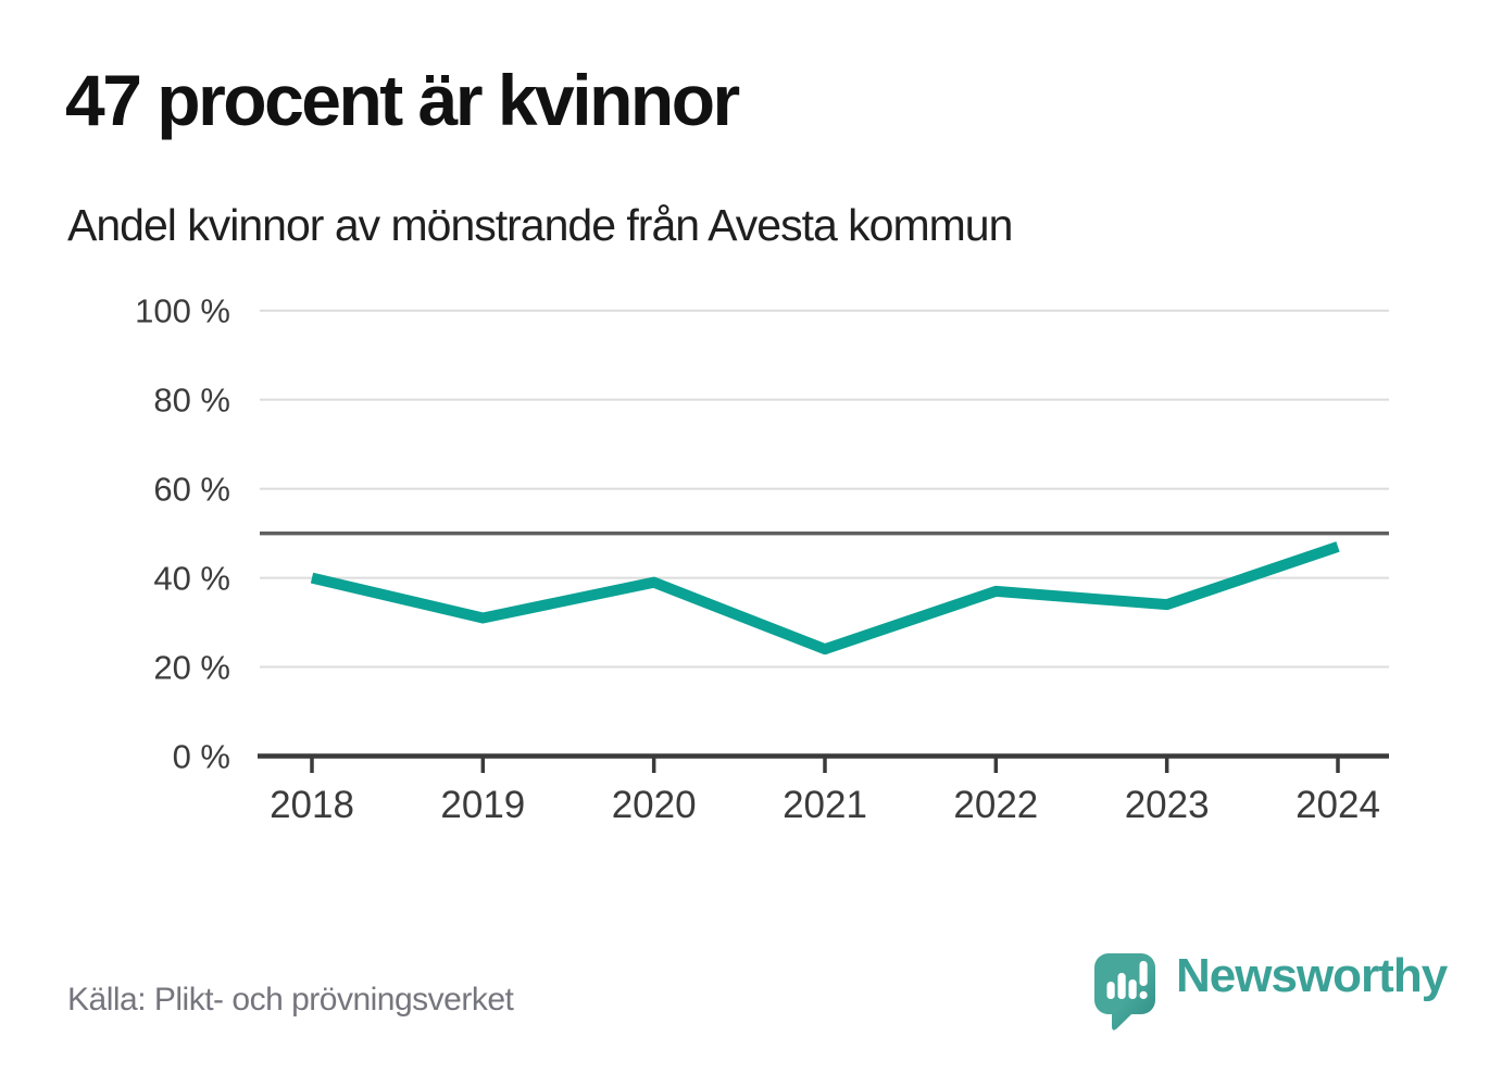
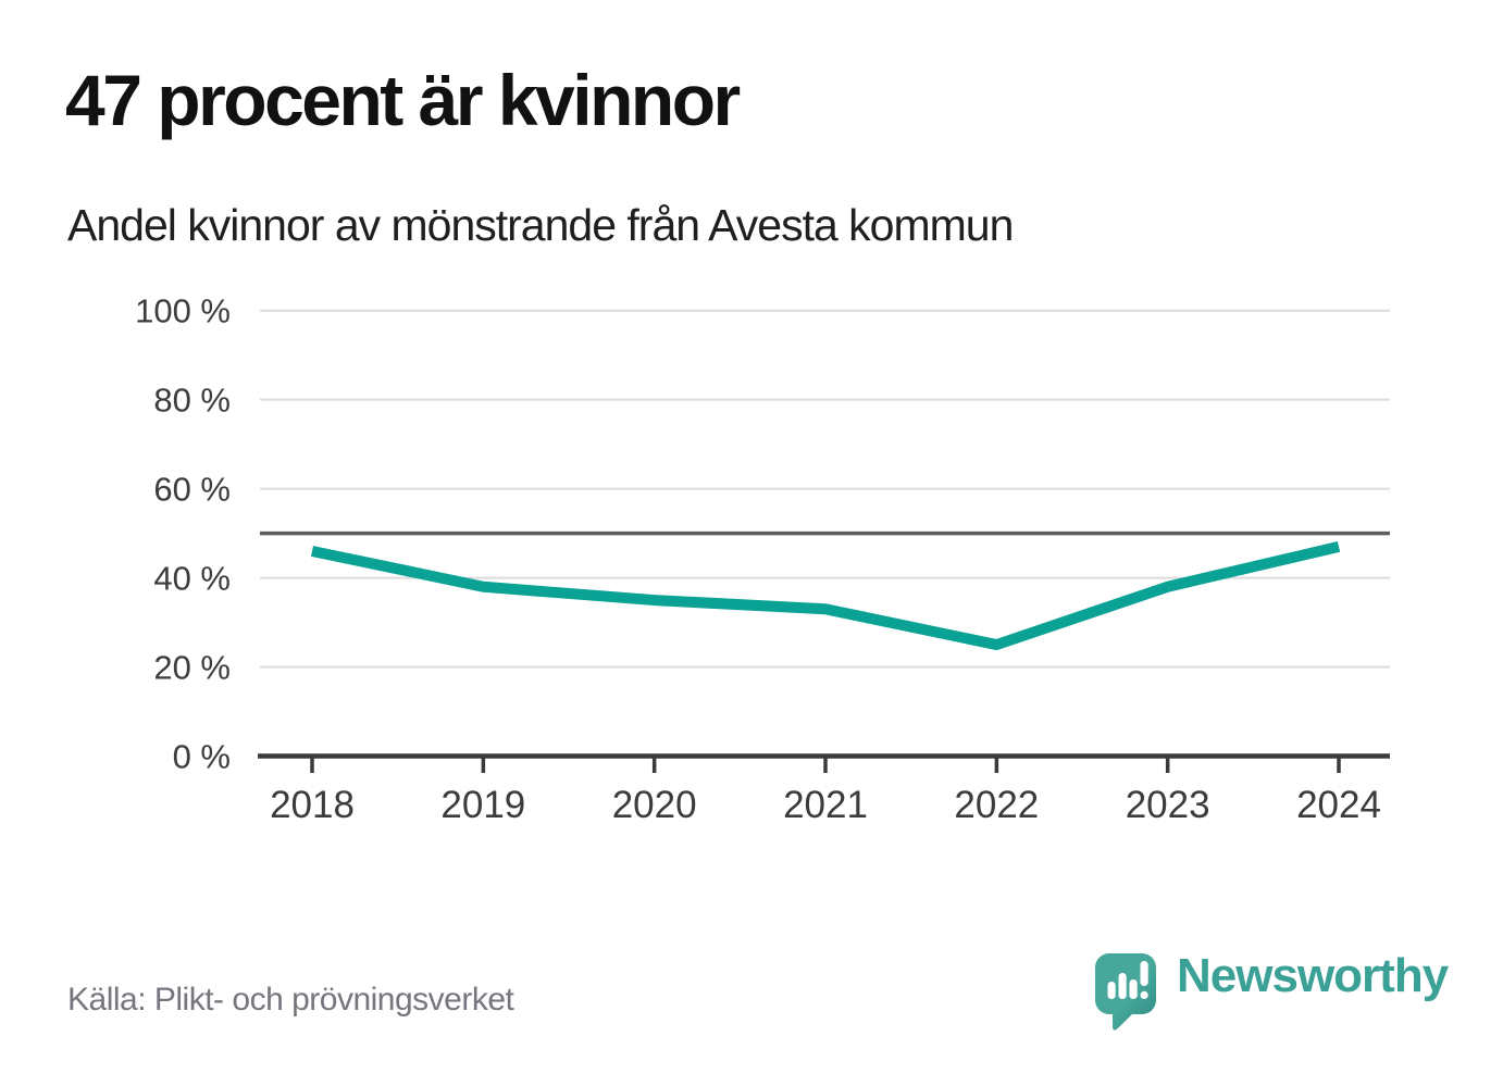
2018: 40% -> 46%
2019: 31% -> 38%
2020: 39% -> 35%
2021: 24% -> 33%
2022: 37% -> 25%
2023: 34% -> 38%
